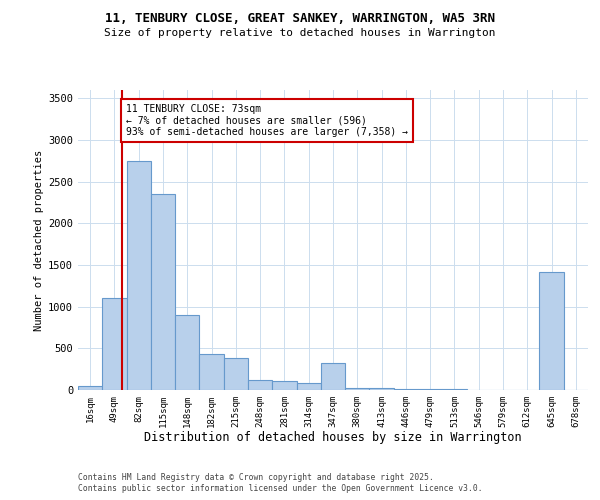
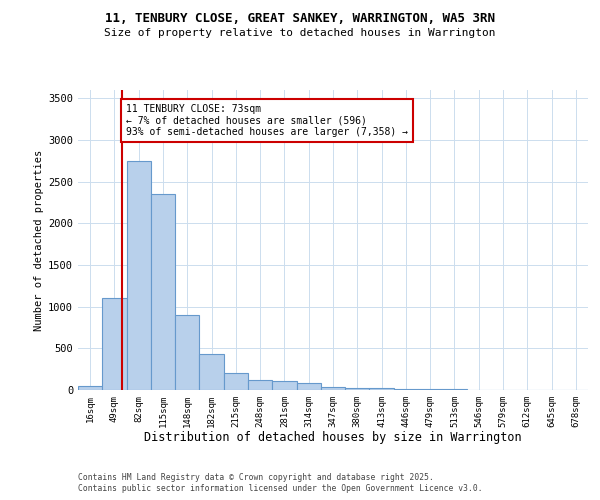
215sqm: 380 -> 200
347sqm: 320 -> 40
645sqm: 1420 -> 0
